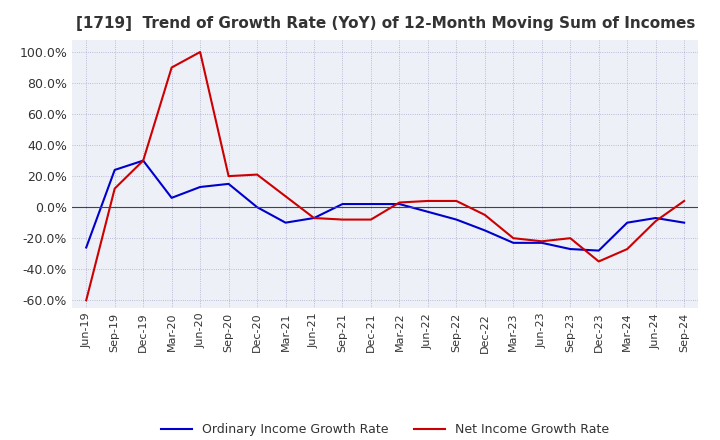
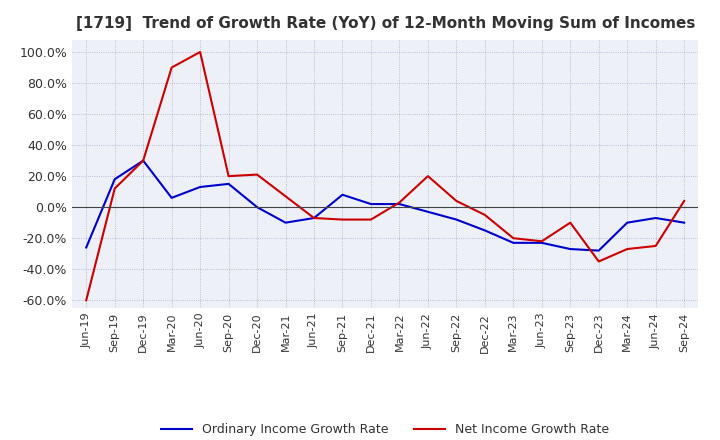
Ordinary Income Growth Rate/Sep-19: 24% -> 18%
Ordinary Income Growth Rate/Sep-21: 2% -> 8%
Net Income Growth Rate/Jun-22: 4% -> 20%
Net Income Growth Rate/Sep-23: -20% -> -10%
Net Income Growth Rate/Jun-24: -9% -> -25%
